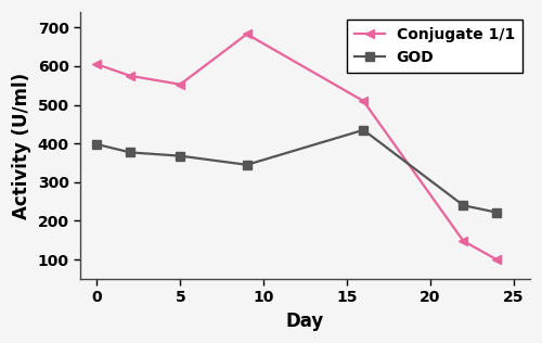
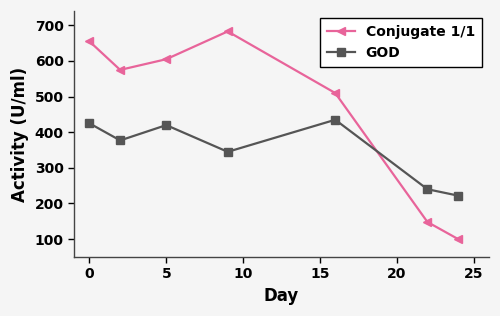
Conjugate 1/1/0: 605 -> 655
GOD/0: 398 -> 425
Conjugate 1/1/5: 553 -> 605
GOD/5: 368 -> 420
